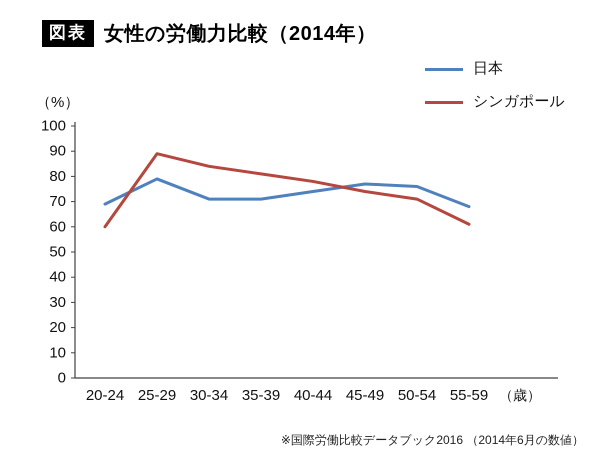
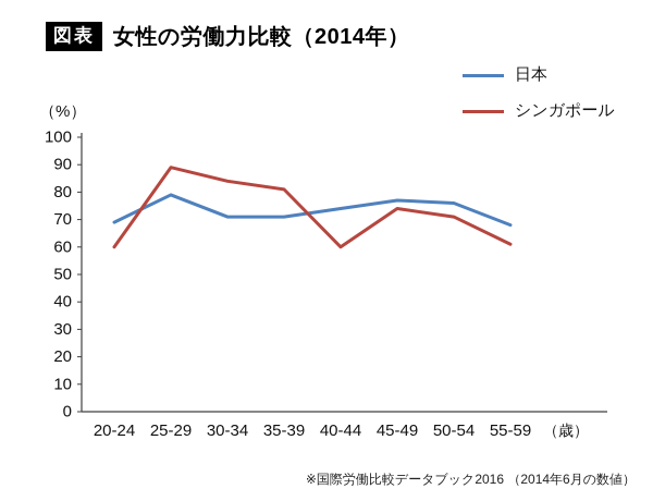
シンガポール/40-44: 78 -> 60
